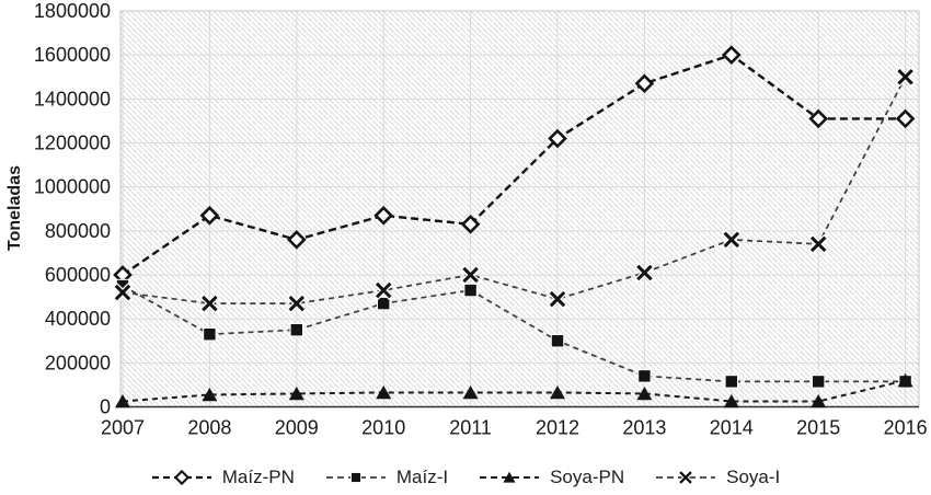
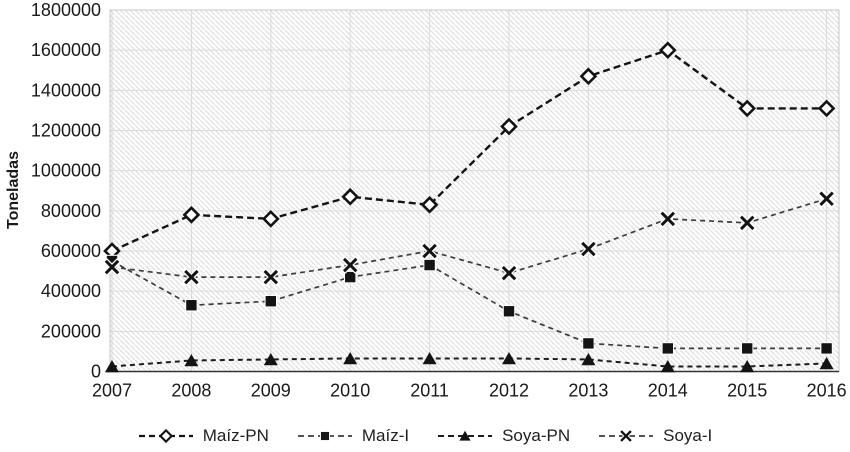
Maíz-PN/2008: 870000 -> 780000
Soya-PN/2016: 120000 -> 40000
Soya-I/2016: 1500000 -> 860000
